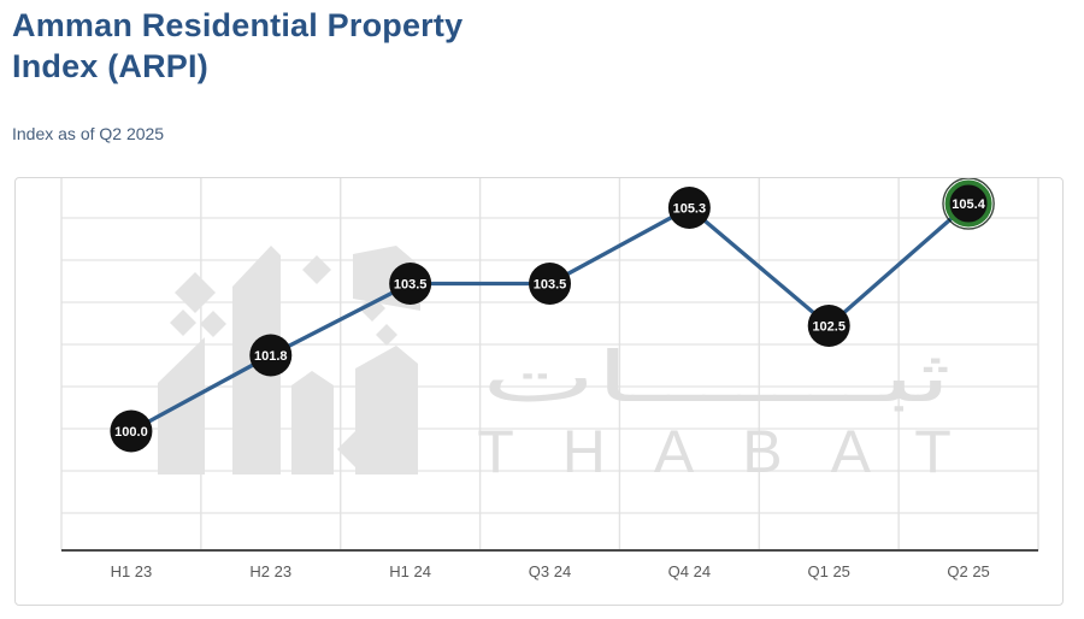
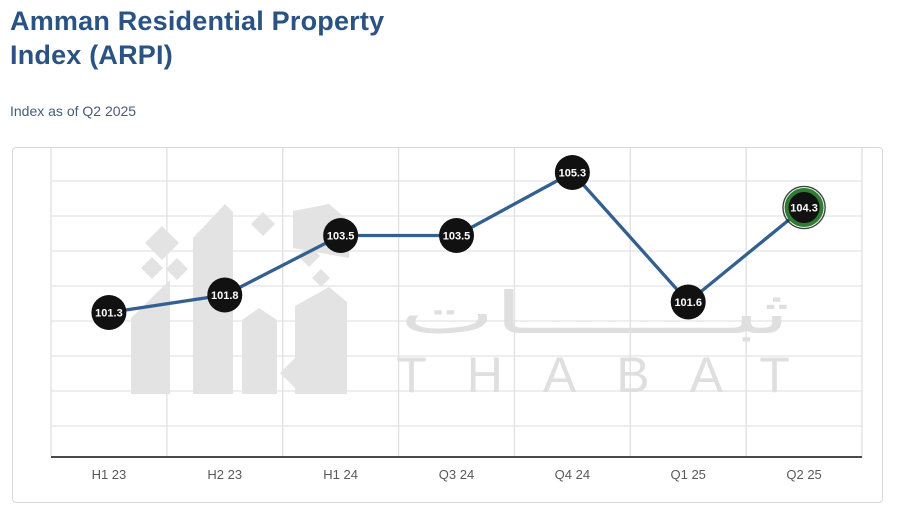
H1 23: 100.0 -> 101.3
Q1 25: 102.5 -> 101.6
Q2 25: 105.4 -> 104.3
